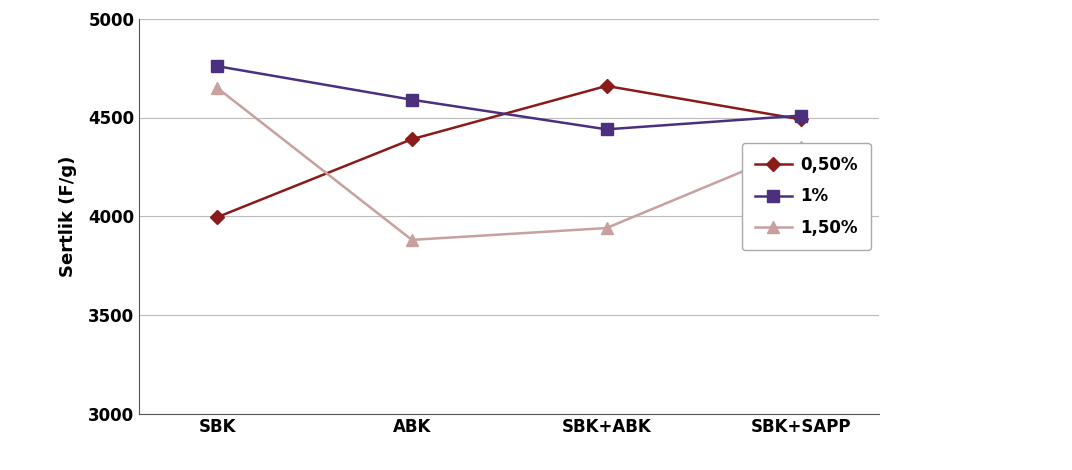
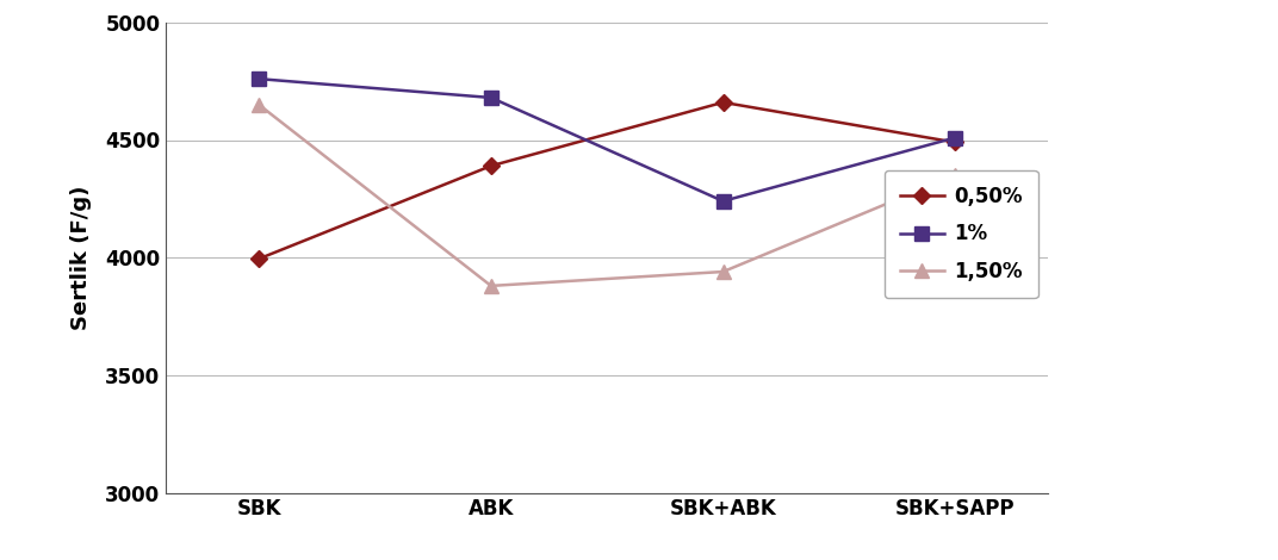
1%/ABK: 4590 -> 4680
1%/SBK+ABK: 4440 -> 4240
